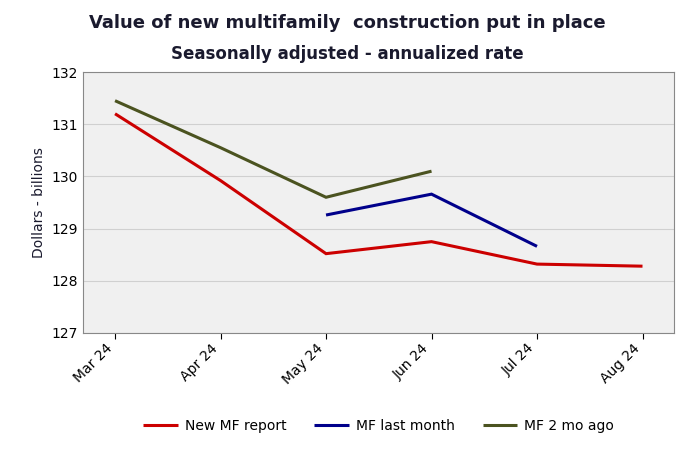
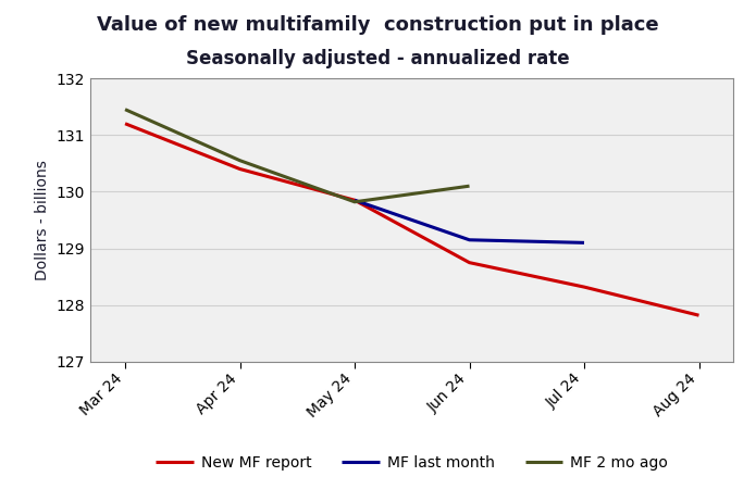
New MF report/Apr 24: 129.92 -> 130.40
New MF report/May 24: 128.52 -> 129.85
MF last month/May 24: 129.26 -> 129.85
MF 2 mo ago/May 24: 129.60 -> 129.82
MF last month/Jun 24: 129.66 -> 129.15
MF last month/Jul 24: 128.66 -> 129.10
New MF report/Aug 24: 128.28 -> 127.82
